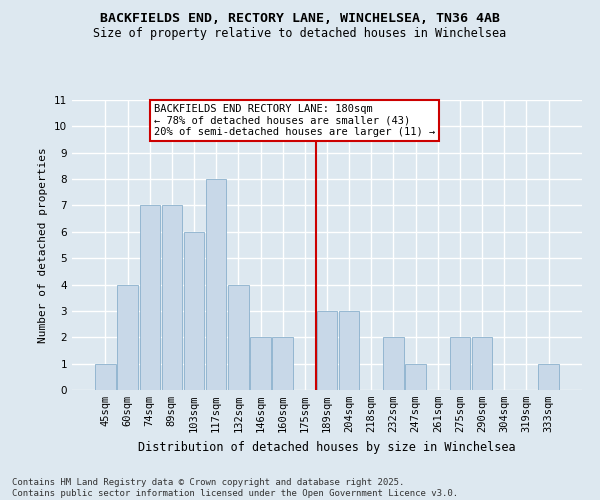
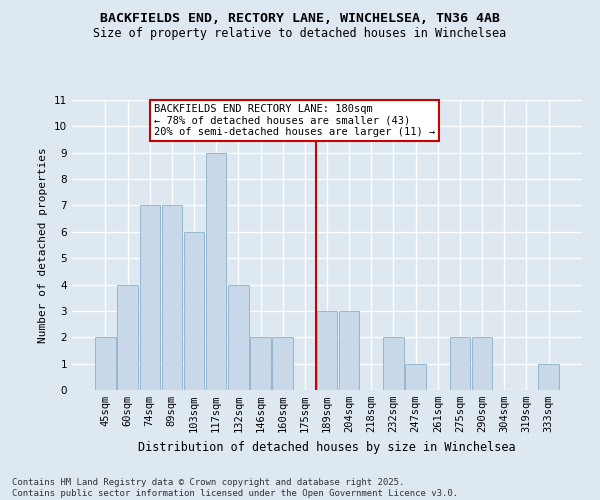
45sqm: 1 -> 2
117sqm: 8 -> 9
